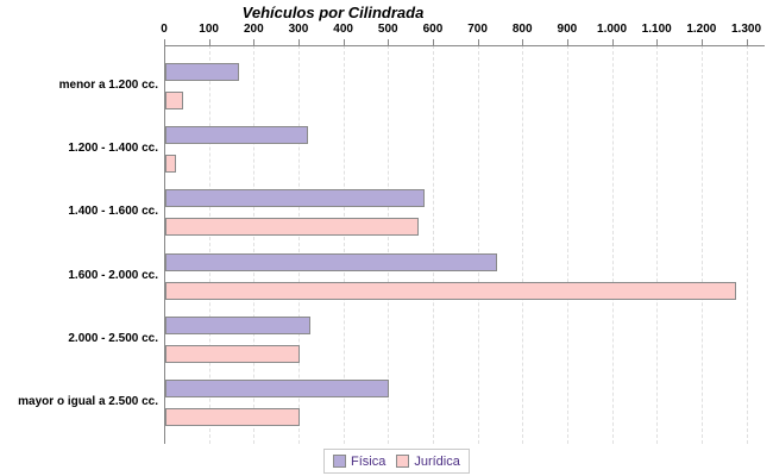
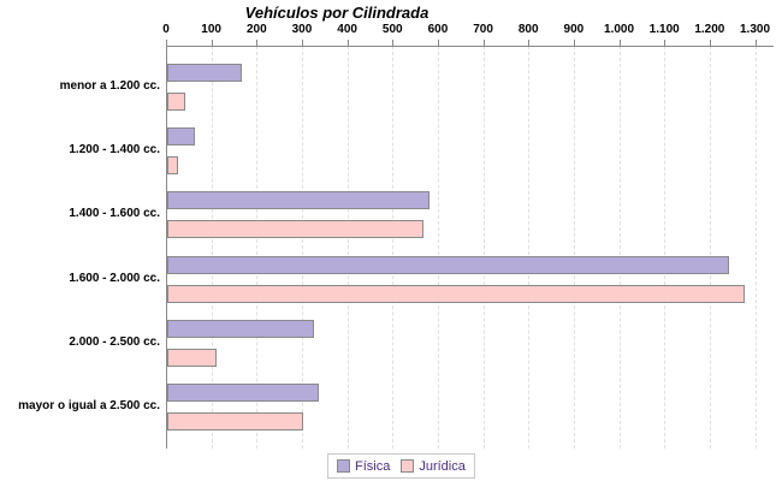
Física/1.200 - 1.400 cc.: 320 -> 60
Física/1.600 - 2.000 cc.: 740 -> 1240
Jurídica/2.000 - 2.500 cc.: 300 -> 110
Física/mayor o igual a 2.500 cc.: 500 -> 340
